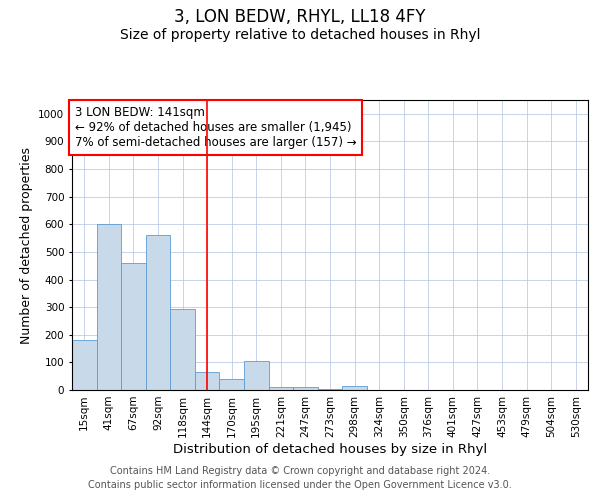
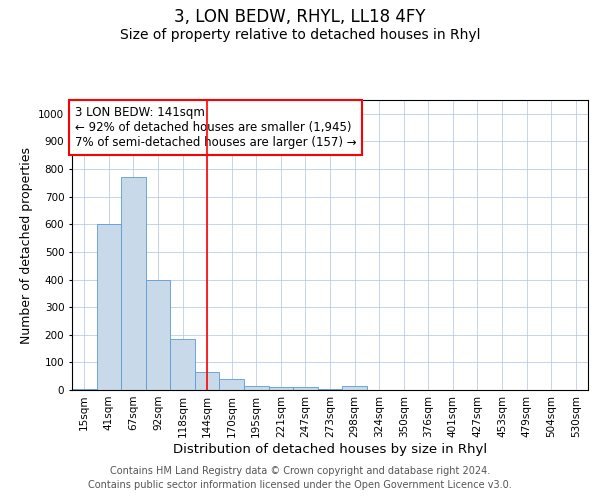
15sqm: 180 -> 2
67sqm: 460 -> 770
92sqm: 560 -> 400
118sqm: 295 -> 185
195sqm: 105 -> 15
